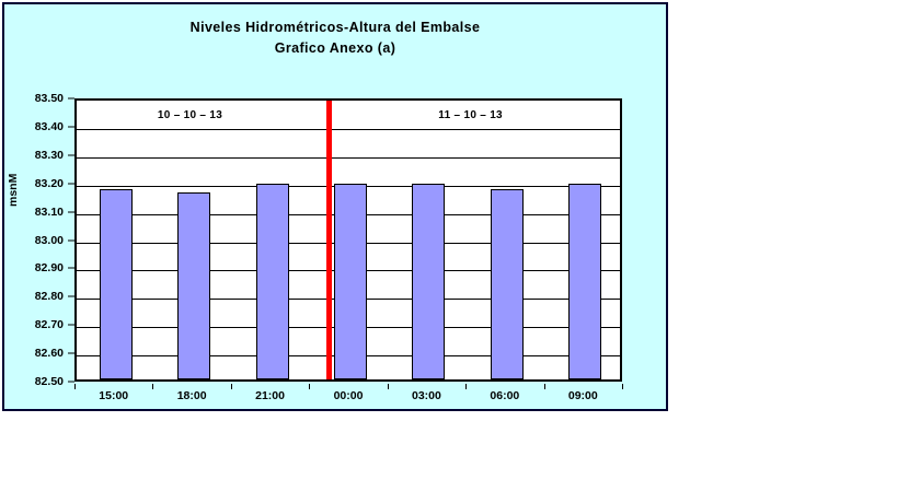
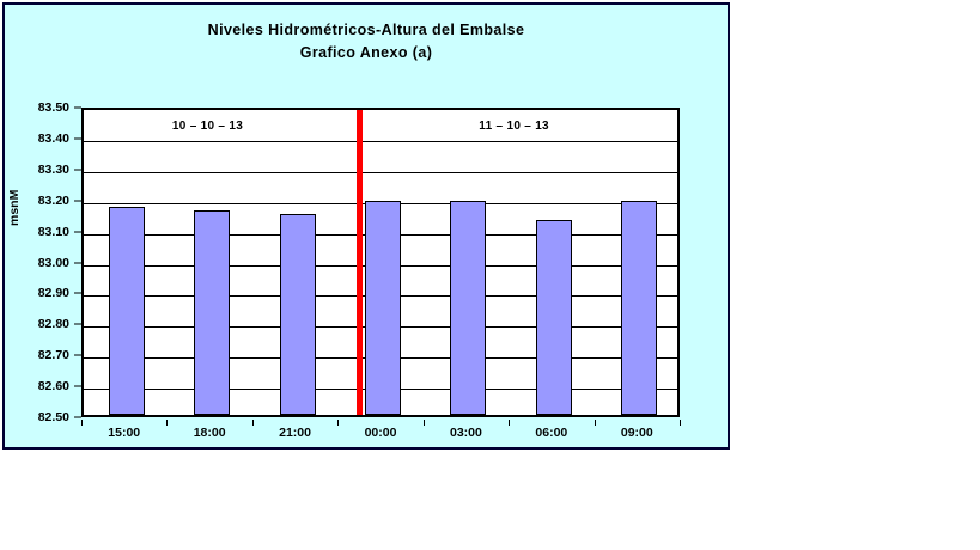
21:00: 83.19 -> 83.15
06:00: 83.17 -> 83.13
